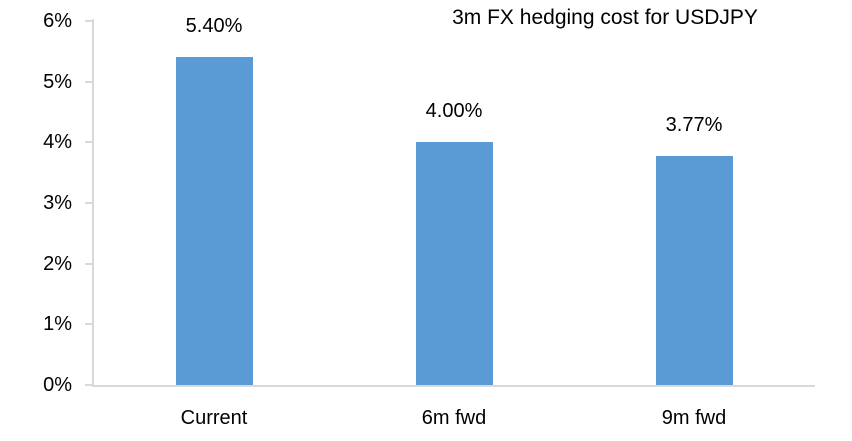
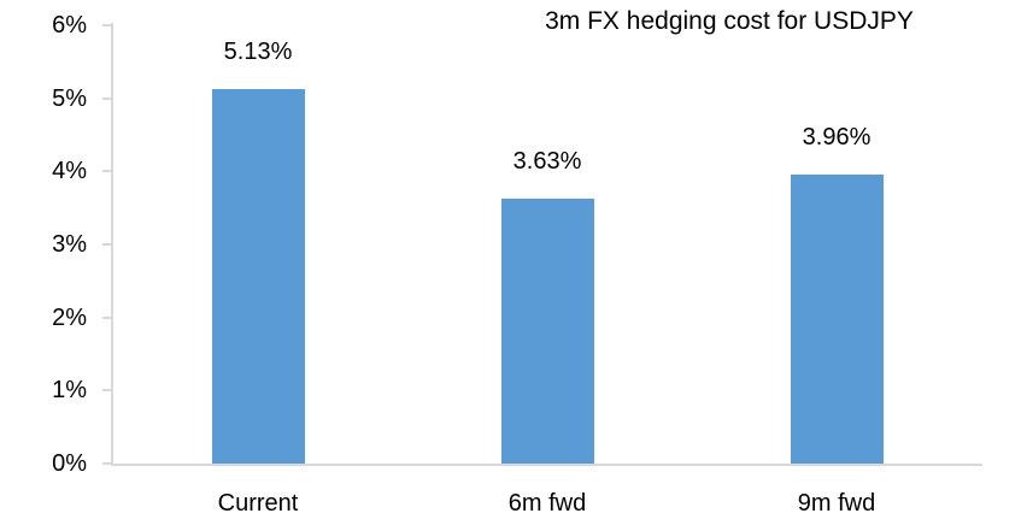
Current: 5.40% -> 5.13%
6m fwd: 4.00% -> 3.63%
9m fwd: 3.77% -> 3.96%
